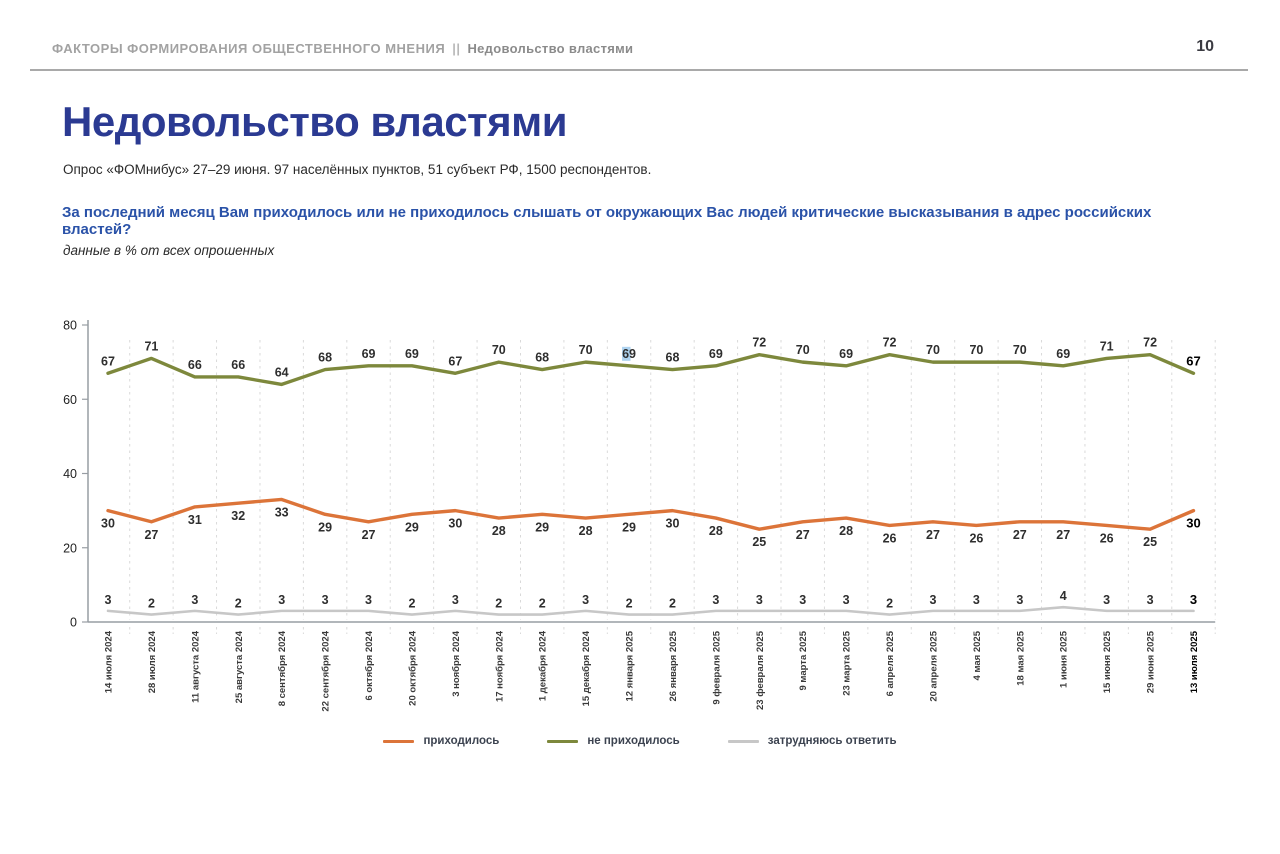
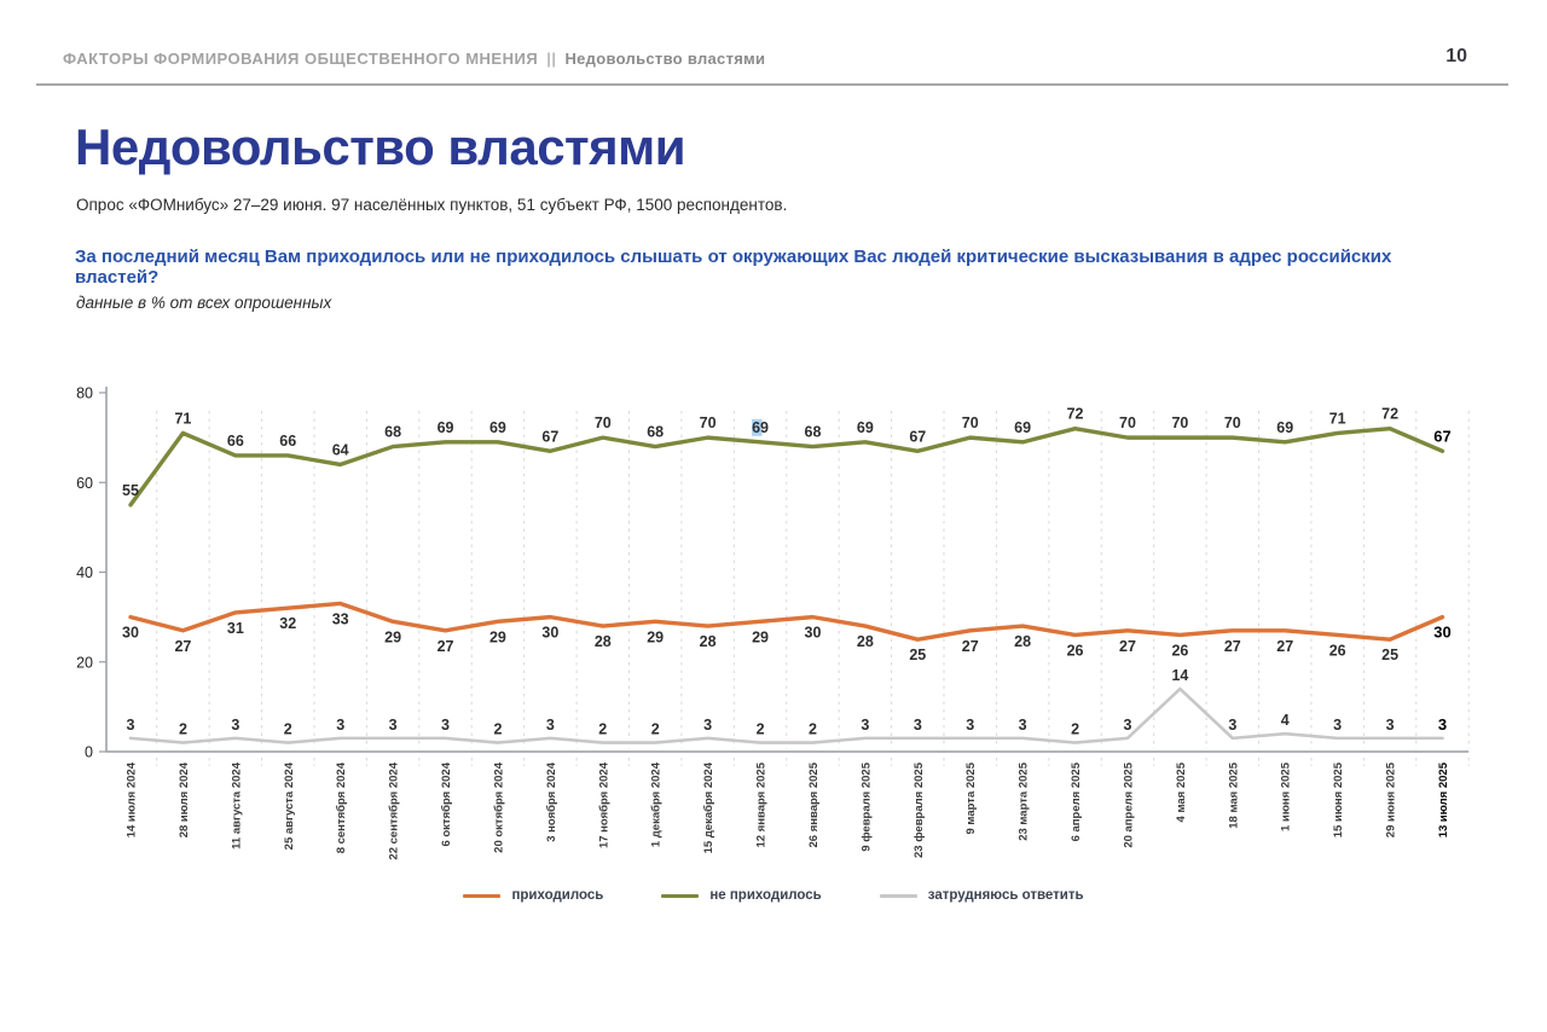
не приходилось/14 июля 2024: 67 -> 55
не приходилось/23 февраля 2025: 72 -> 67
затрудняюсь ответить/4 мая 2025: 3 -> 14
